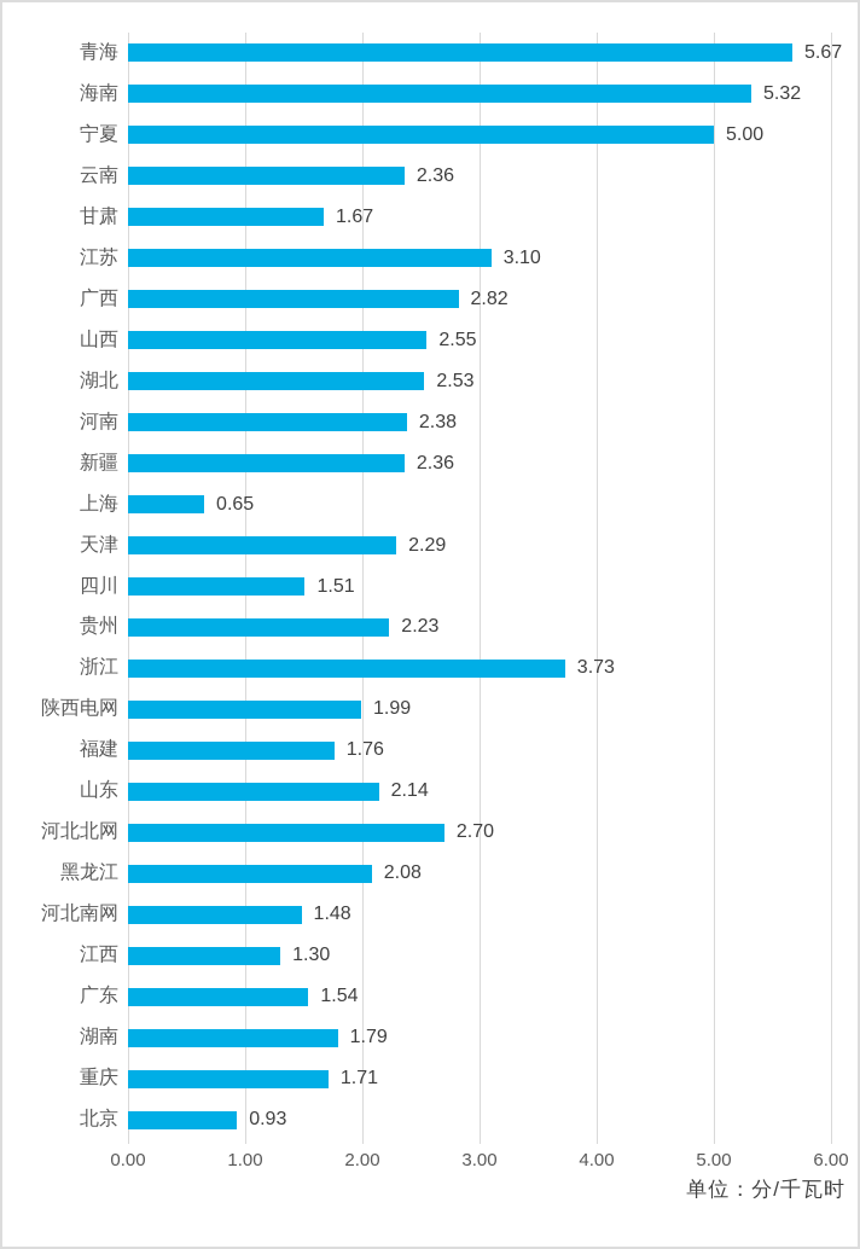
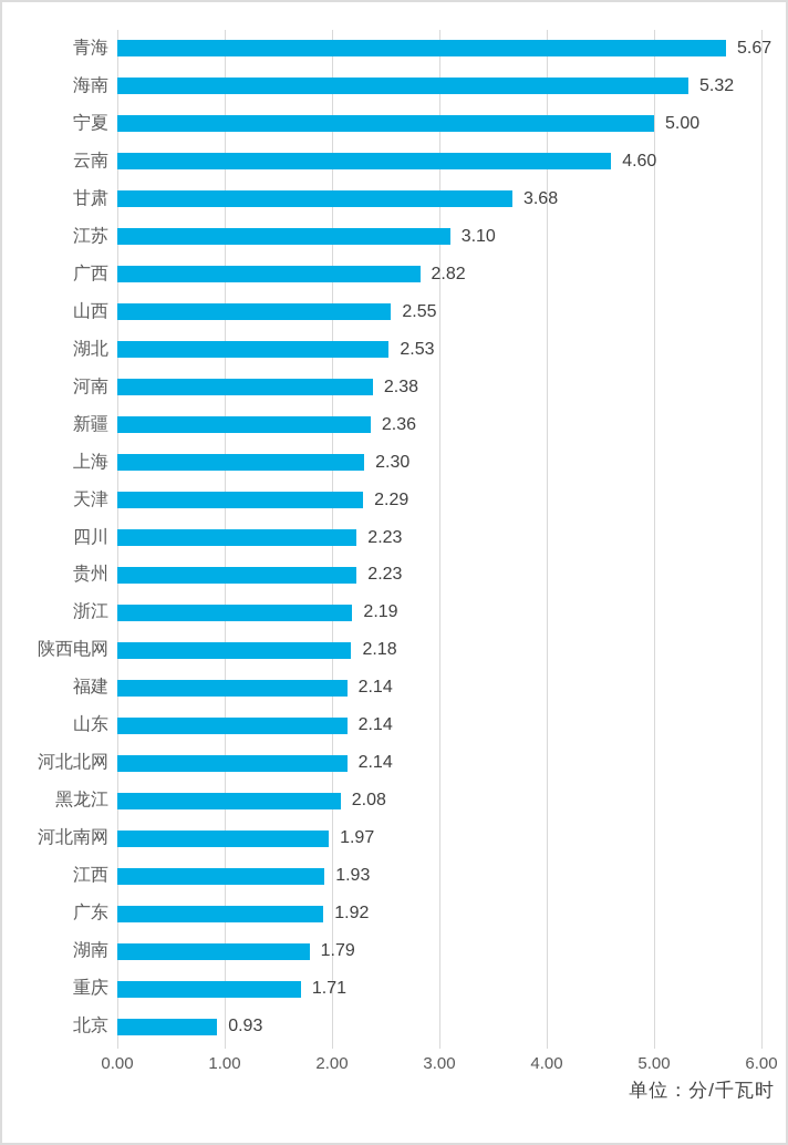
云南: 2.36 -> 4.60
甘肃: 1.67 -> 3.68
上海: 0.65 -> 2.30
四川: 1.51 -> 2.23
浙江: 3.73 -> 2.19
陕西电网: 1.99 -> 2.18
福建: 1.76 -> 2.14
河北北网: 2.70 -> 2.14
河北南网: 1.48 -> 1.97
江西: 1.30 -> 1.93
广东: 1.54 -> 1.92
